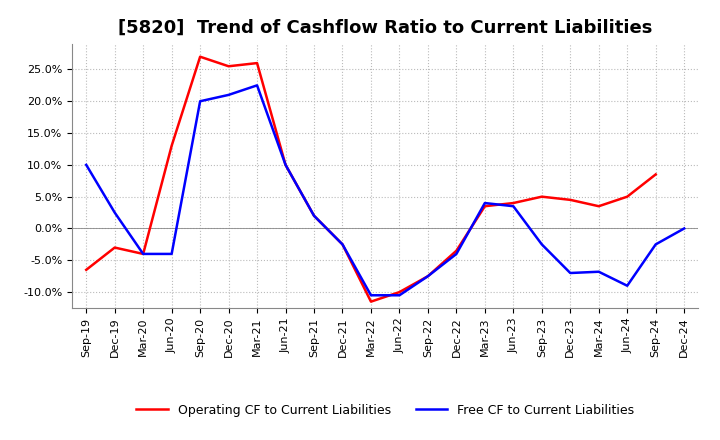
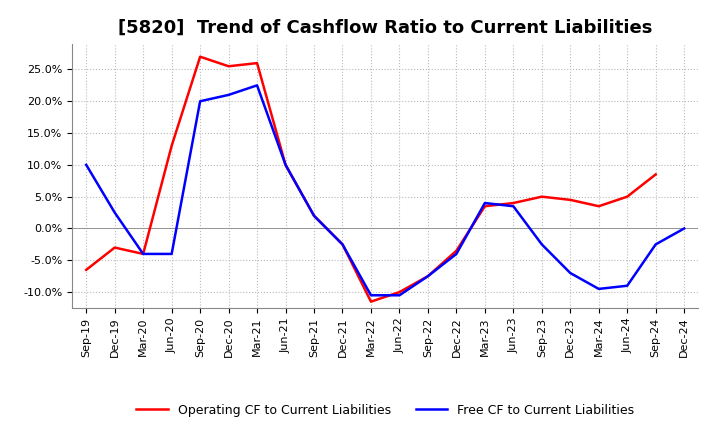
Free CF to Current Liabilities/Mar-24: -6.8% -> -9.5%
